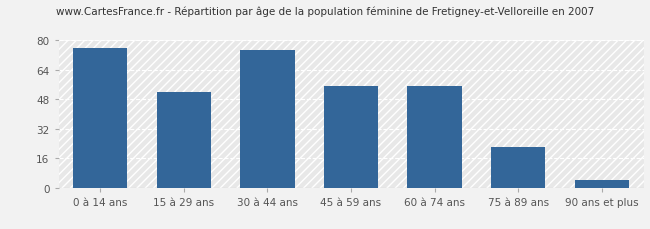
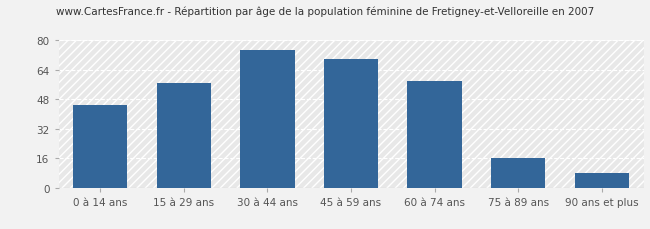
0 à 14 ans: 76 -> 45
15 à 29 ans: 52 -> 57
45 à 59 ans: 55 -> 70
60 à 74 ans: 55 -> 58
75 à 89 ans: 22 -> 16
90 ans et plus: 4 -> 8
